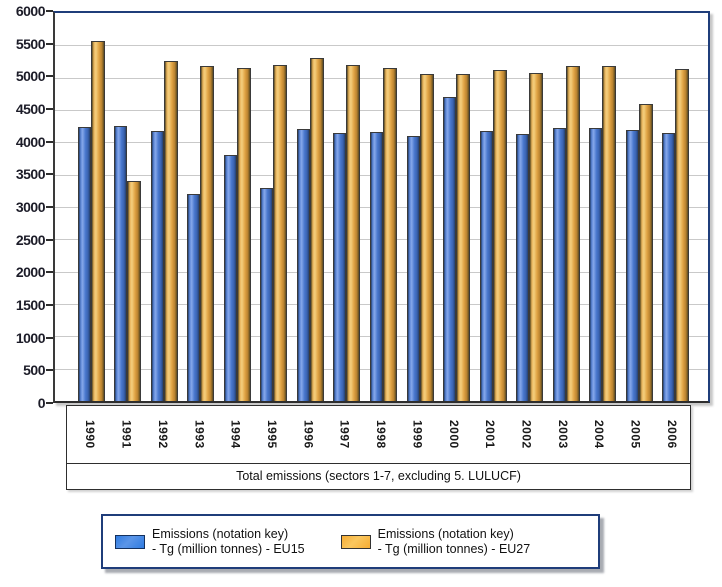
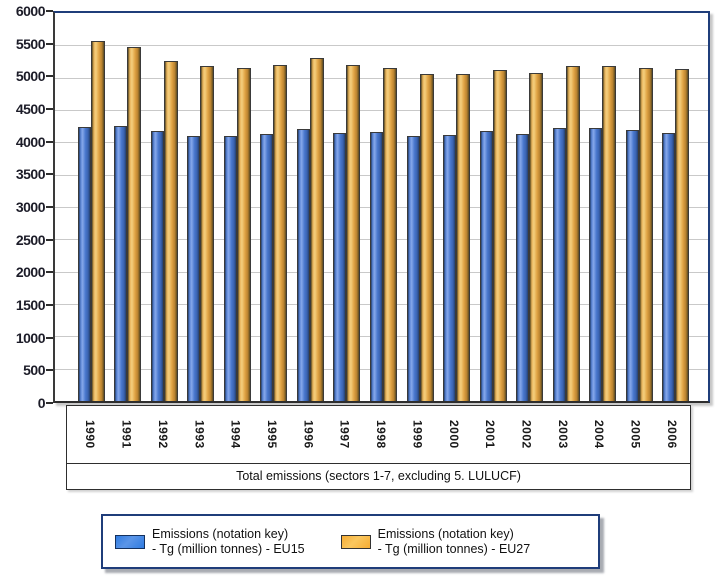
Emissions (notation key) - Tg (million tonnes) - EU27/1991: 3400 -> 5500
Emissions (notation key) - Tg (million tonnes) - EU15/1993: 3200 -> 4100
Emissions (notation key) - Tg (million tonnes) - EU15/1994: 3800 -> 4100
Emissions (notation key) - Tg (million tonnes) - EU15/1995: 3300 -> 4100
Emissions (notation key) - Tg (million tonnes) - EU15/2000: 4700 -> 4100
Emissions (notation key) - Tg (million tonnes) - EU27/2005: 4600 -> 5200
